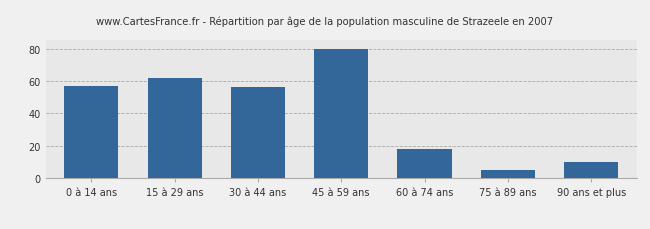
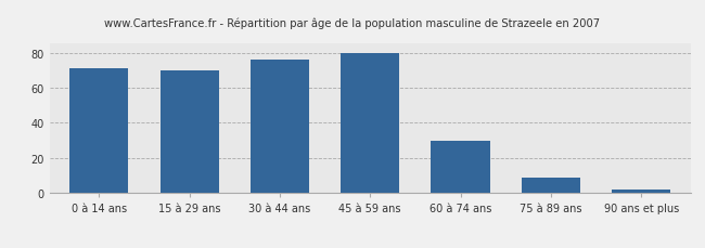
0 à 14 ans: 57 -> 71
15 à 29 ans: 62 -> 70
30 à 44 ans: 56 -> 76
60 à 74 ans: 18 -> 30
75 à 89 ans: 5 -> 9
90 ans et plus: 10 -> 2
